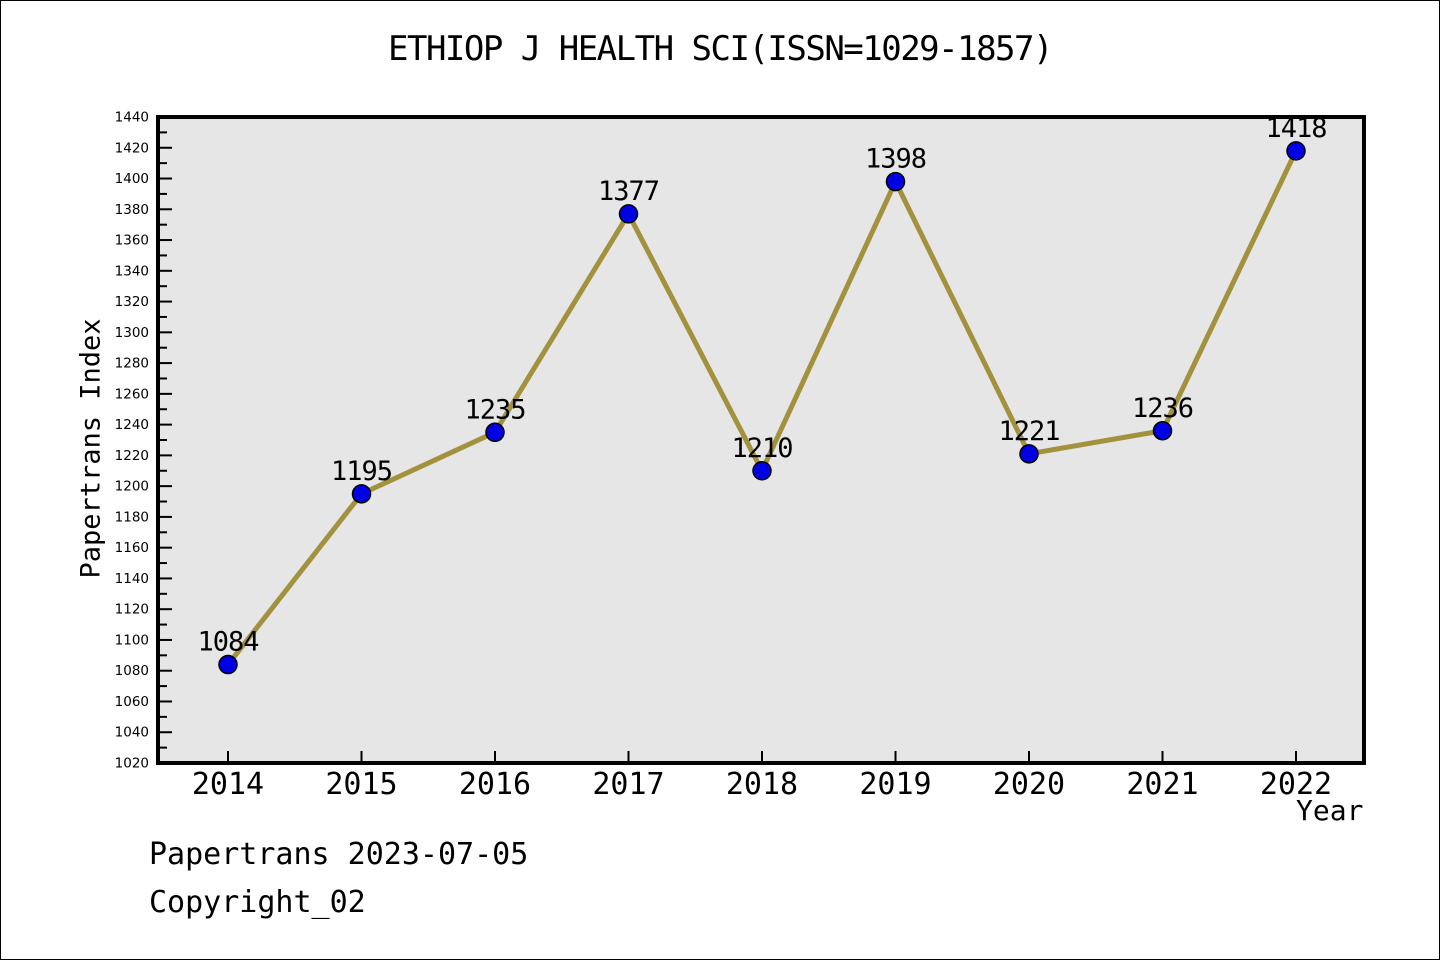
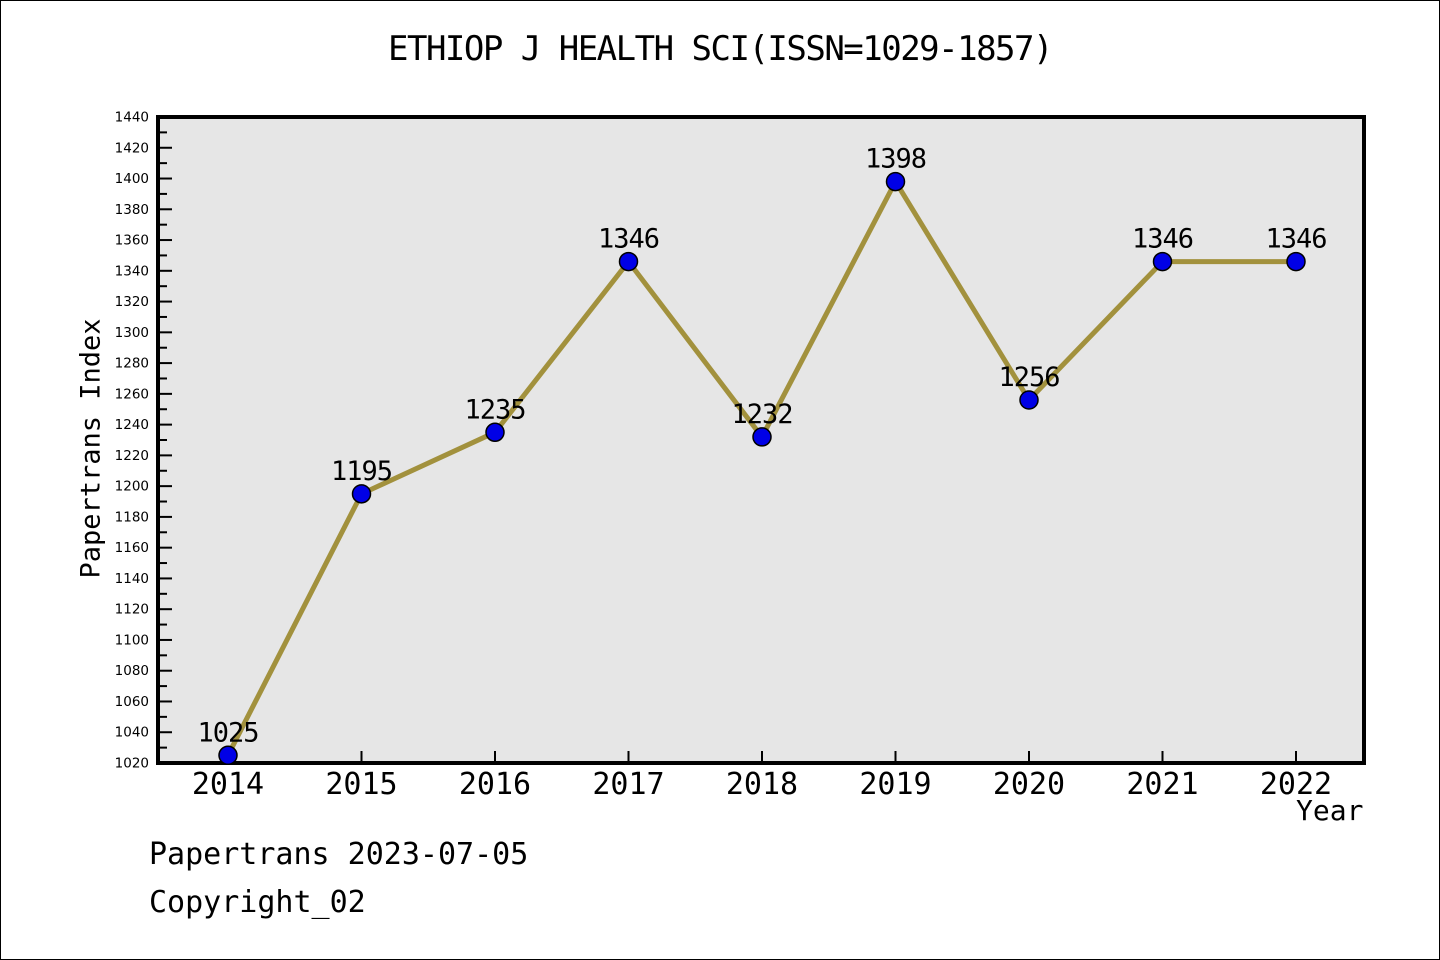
2014: 1084 -> 1025
2017: 1377 -> 1346
2018: 1210 -> 1232
2020: 1221 -> 1256
2021: 1236 -> 1346
2022: 1418 -> 1346
